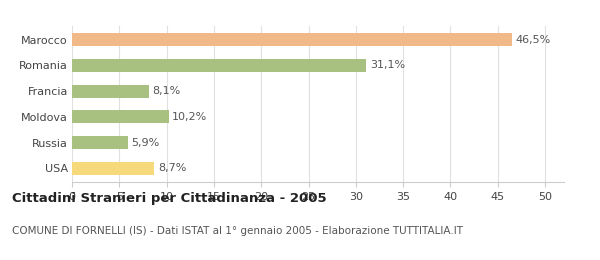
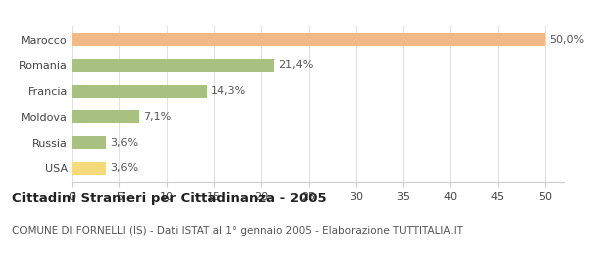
Marocco: 46,5% -> 50,0%
Romania: 31,1% -> 21,4%
Francia: 8,1% -> 14,3%
Moldova: 10,2% -> 7,1%
Russia: 5,9% -> 3,6%
USA: 8,7% -> 3,6%
